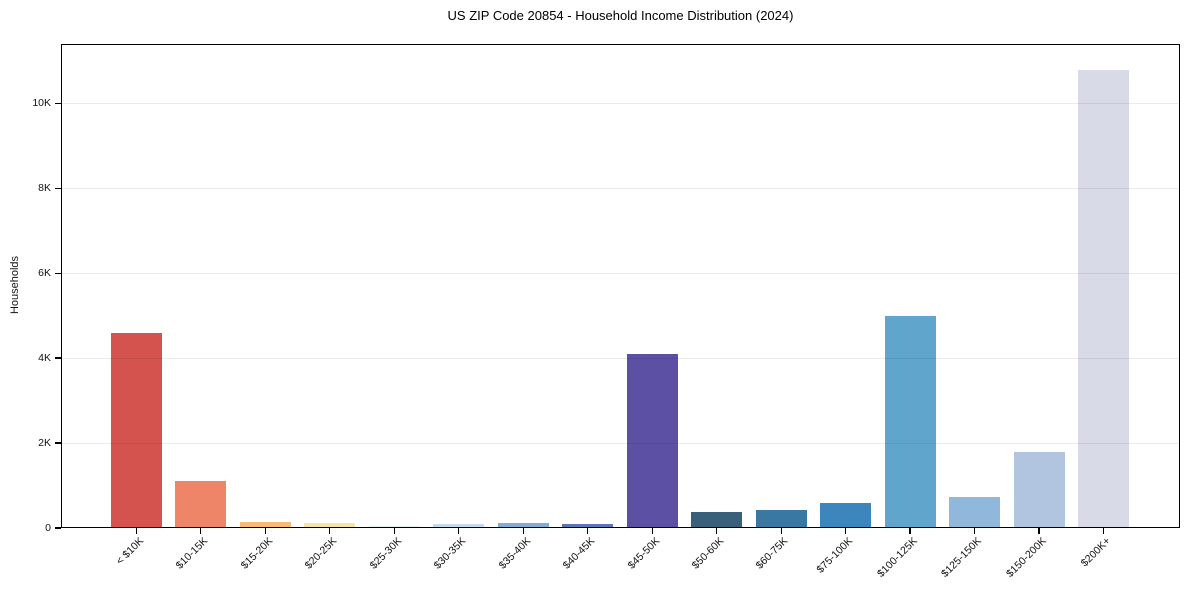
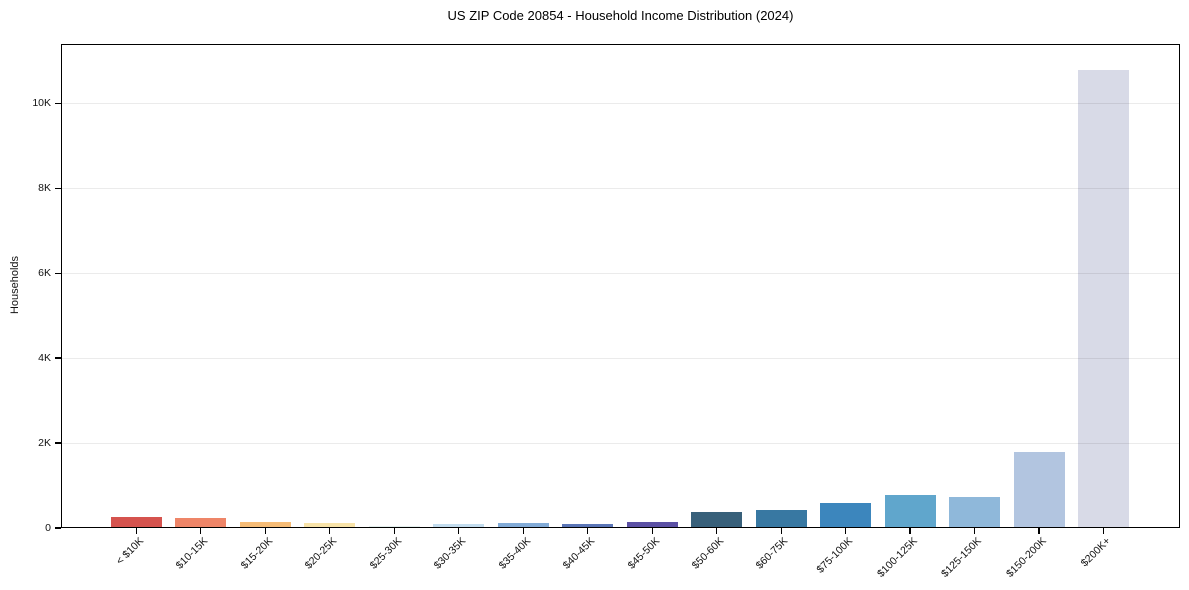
< $10K: 4.6K -> 0.3K
$10-15K: 1.1K -> 0.2K
$45-50K: 4.1K -> 0.1K
$100-125K: 5.0K -> 0.8K
